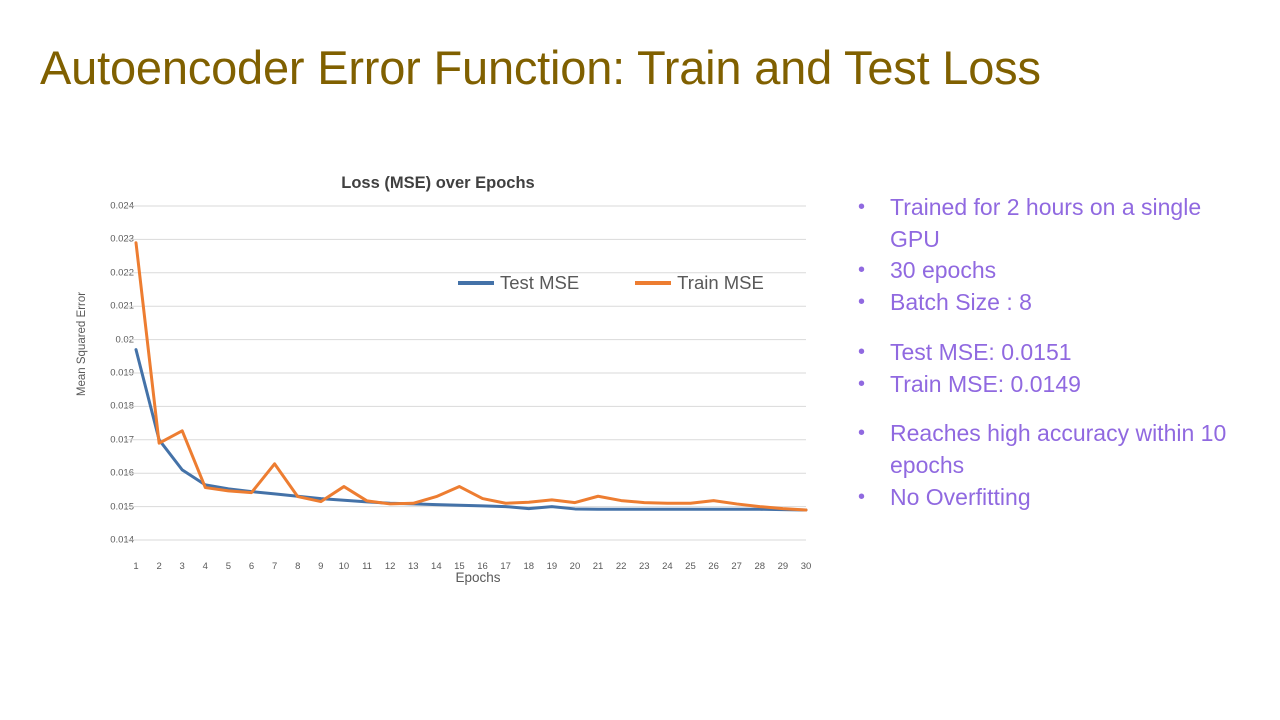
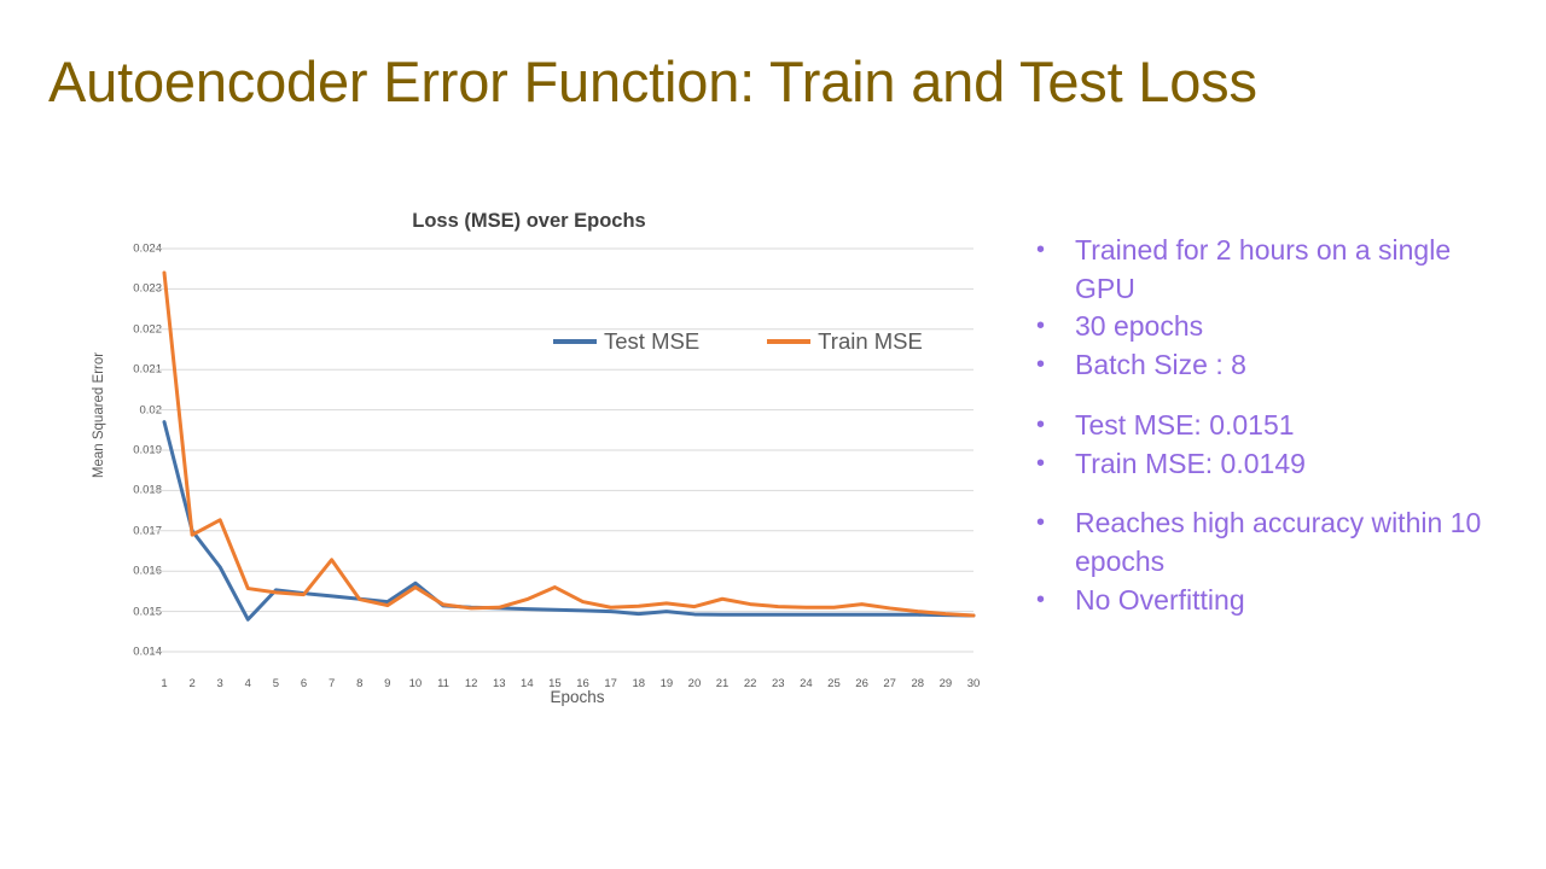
Train MSE/1: 0.0229 -> 0.0234
Test MSE/4: 0.0157 -> 0.0148
Test MSE/10: 0.0152 -> 0.0157
